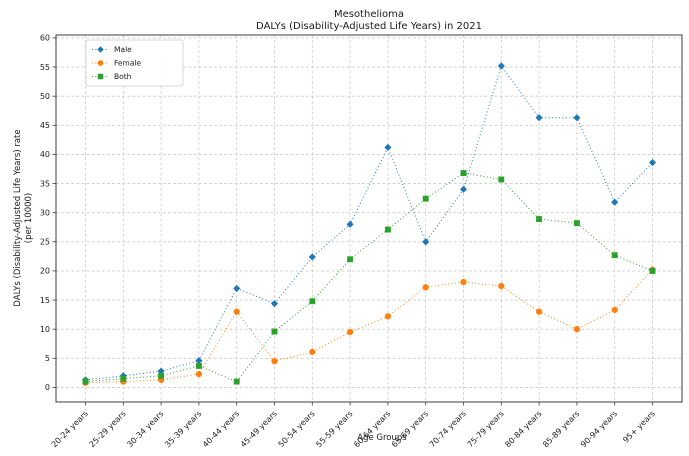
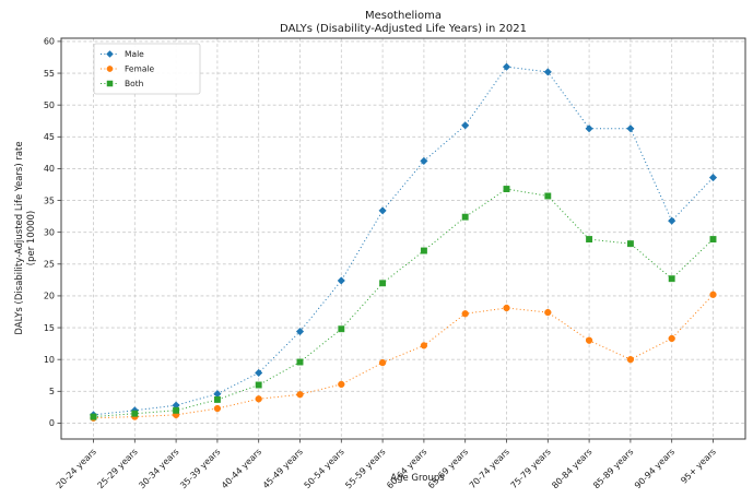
Male/40-44 years: 17 -> 8
Female/40-44 years: 13 -> 4
Both/40-44 years: 1 -> 6
Male/55-59 years: 28 -> 33
Male/65-69 years: 25 -> 47
Male/70-74 years: 34 -> 56
Both/95+ years: 20 -> 29
